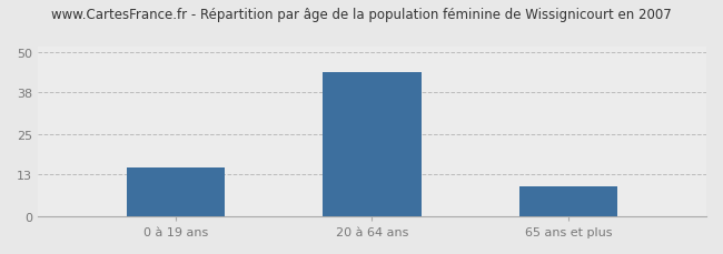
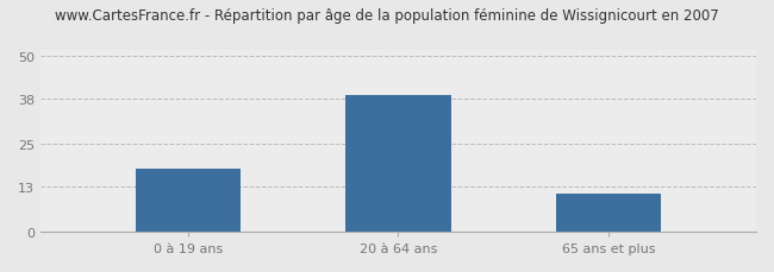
0 à 19 ans: 15 -> 18
20 à 64 ans: 44 -> 39
65 ans et plus: 9 -> 11
